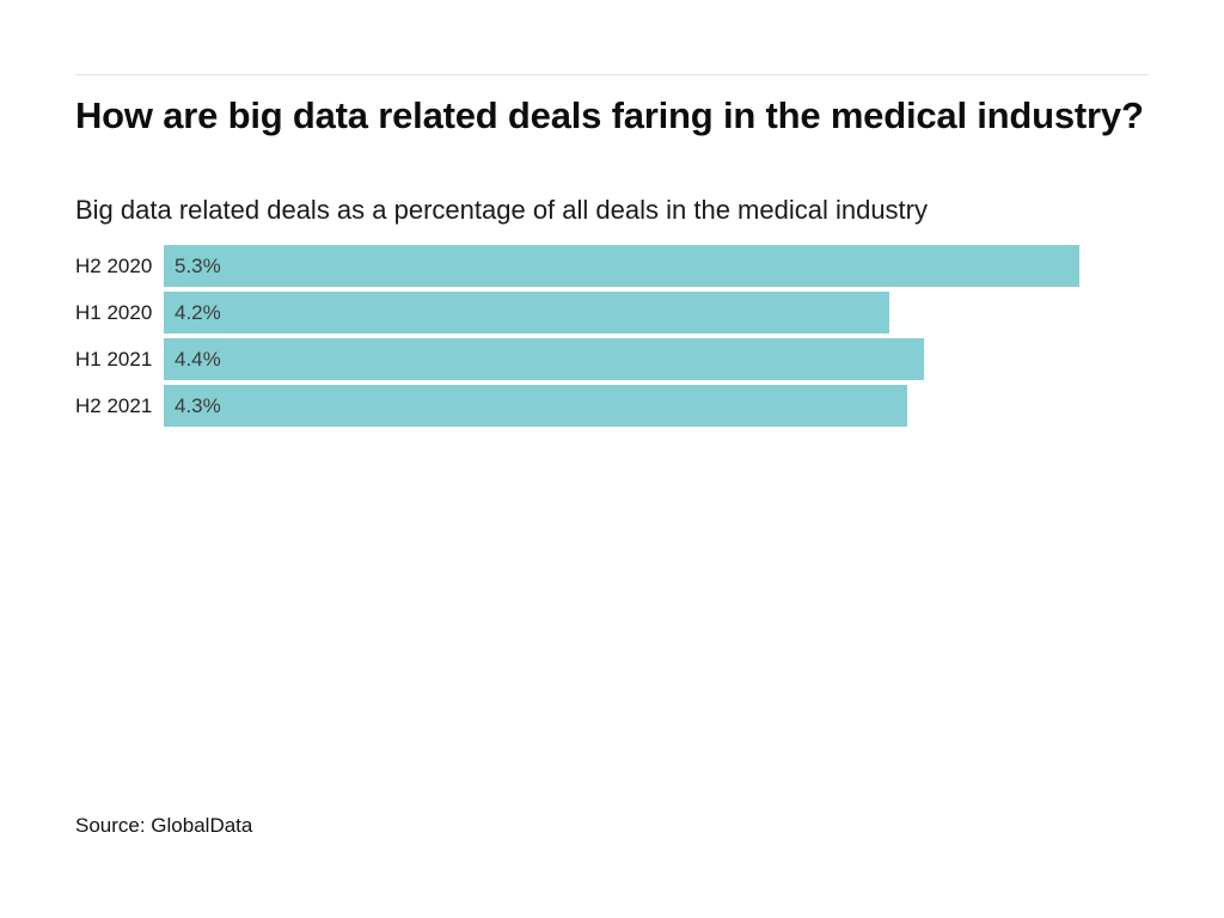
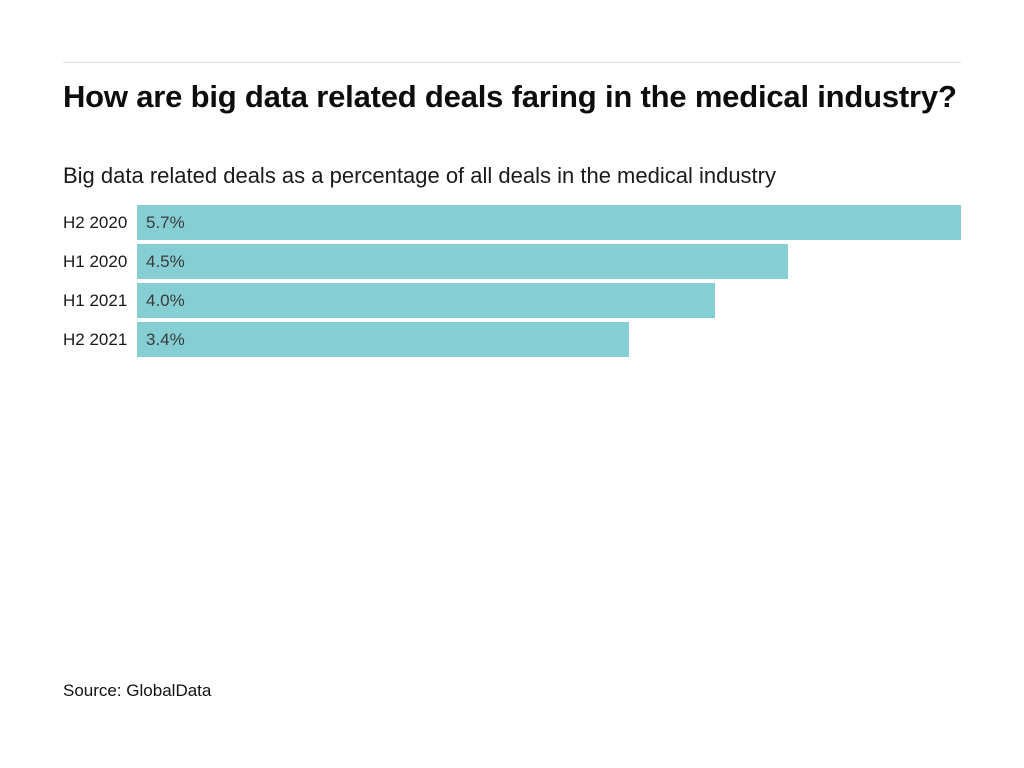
H2 2020: 5.3% -> 5.7%
H1 2020: 4.2% -> 4.5%
H1 2021: 4.4% -> 4.0%
H2 2021: 4.3% -> 3.4%
